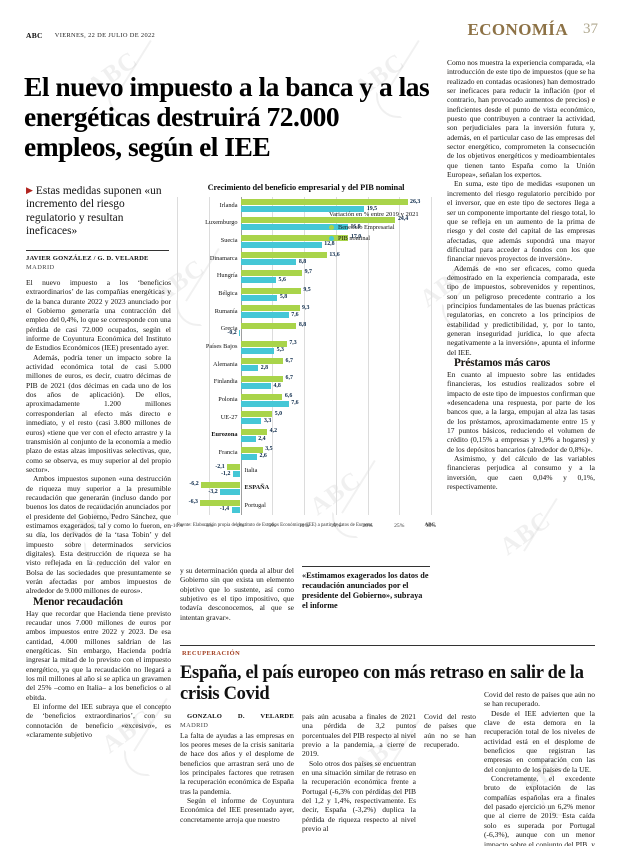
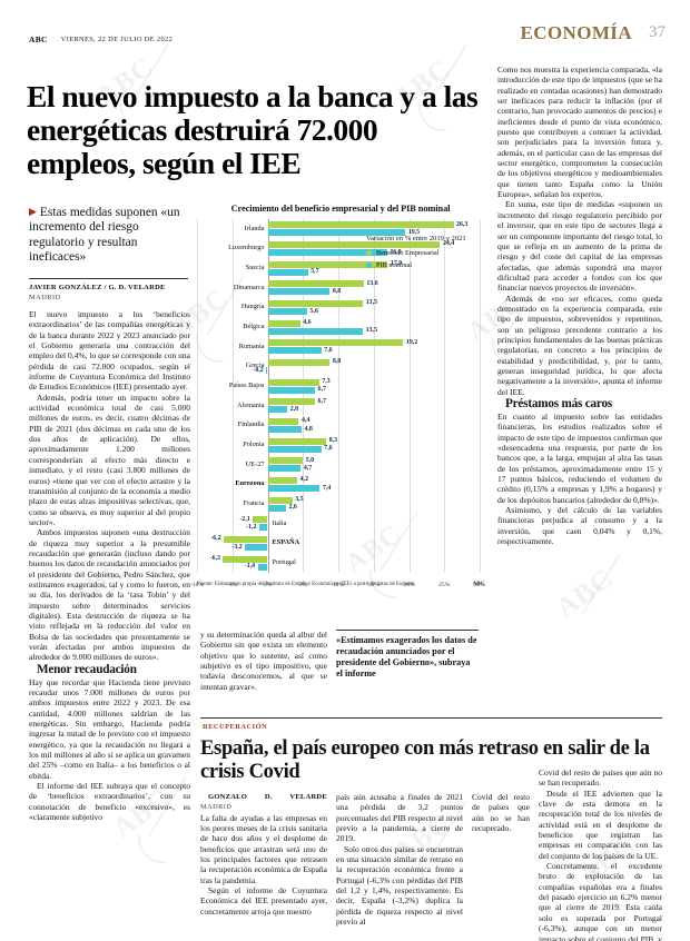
PIB nominal/Suecia: 12,8 -> 5,7
Beneficio Empresarial/Hungría: 9,7 -> 13,5
Beneficio Empresarial/Bélgica: 9,5 -> 4,6
PIB nominal/Bélgica: 5,8 -> 13,5
Beneficio Empresarial/Rumanía: 9,3 -> 19,2
PIB nominal/Países Bajos: 5,3 -> 6,7
Beneficio Empresarial/Finlandia: 6,7 -> 4,4
Beneficio Empresarial/Polonia: 6,6 -> 8,3
PIB nominal/UE-27: 3,3 -> 4,7
PIB nominal/Eurozona: 2,4 -> 7,4
